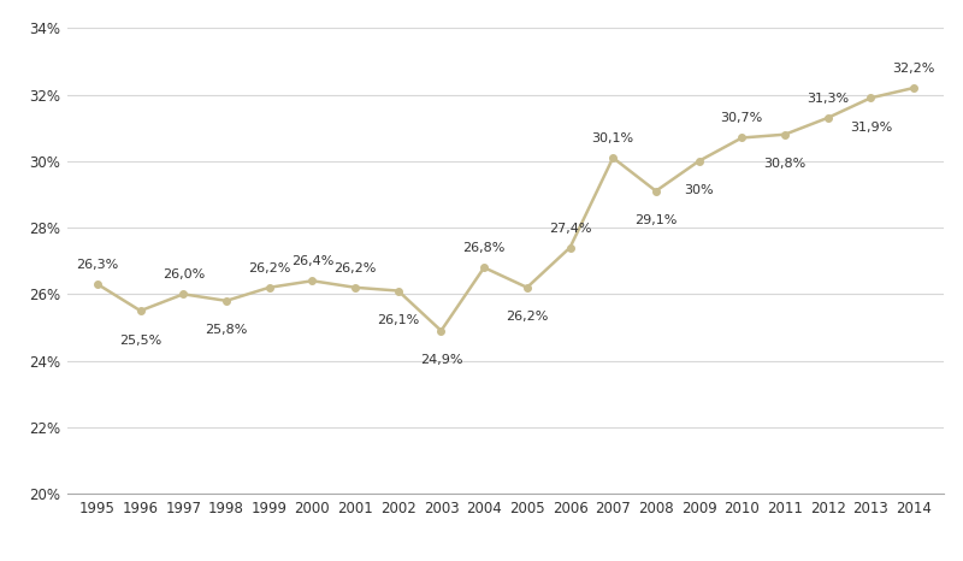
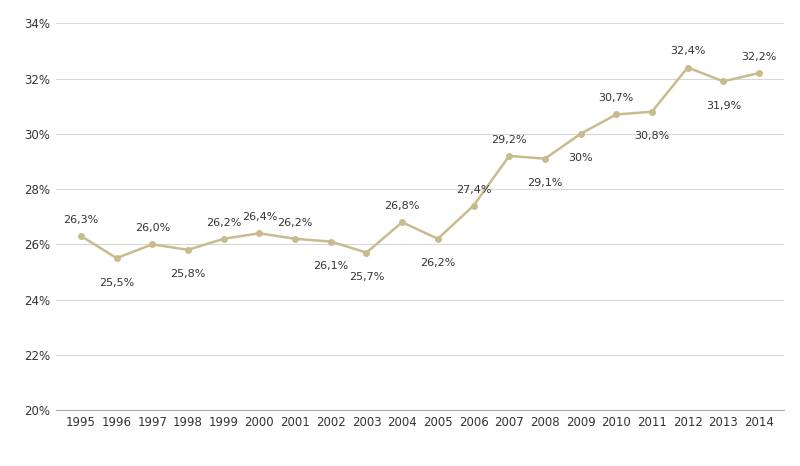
2003: 24,9% -> 25,7%
2007: 30,1% -> 29,2%
2012: 31,3% -> 32,4%
